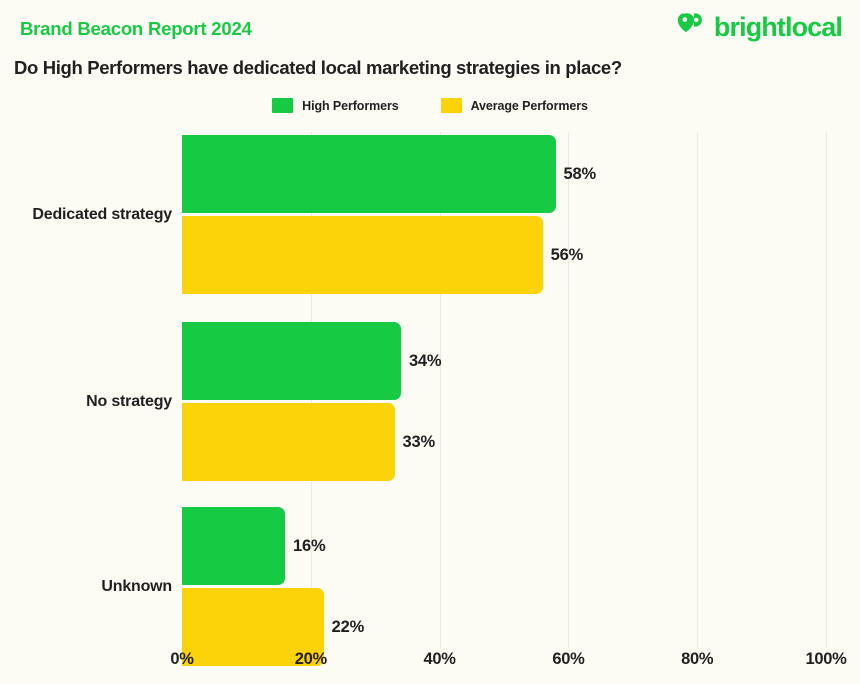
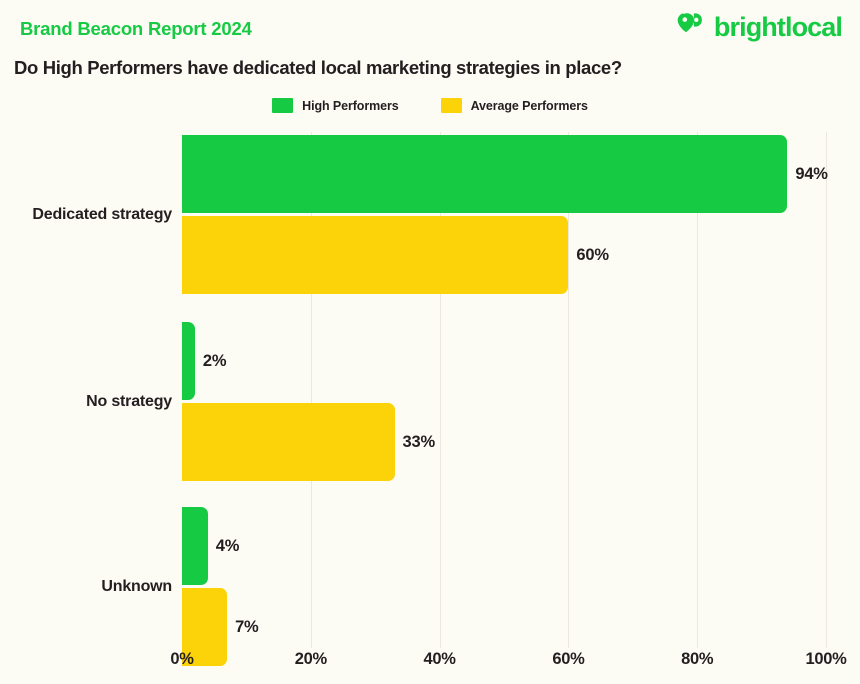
High Performers/Dedicated strategy: 58% -> 94%
Average Performers/Dedicated strategy: 56% -> 60%
High Performers/No strategy: 34% -> 2%
High Performers/Unknown: 16% -> 4%
Average Performers/Unknown: 22% -> 7%
